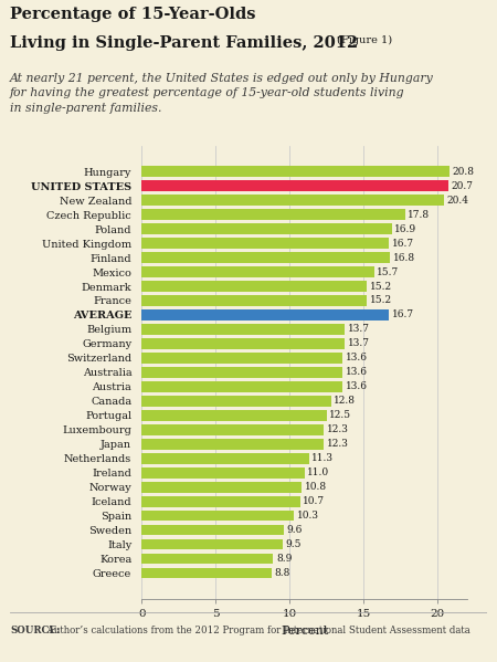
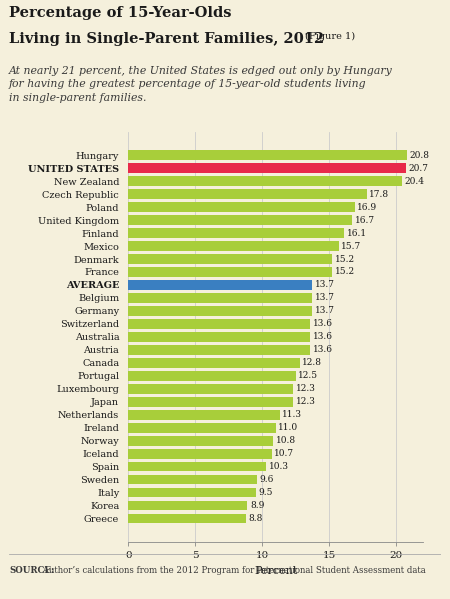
Finland: 16.8 -> 16.1
AVERAGE: 16.7 -> 13.7
